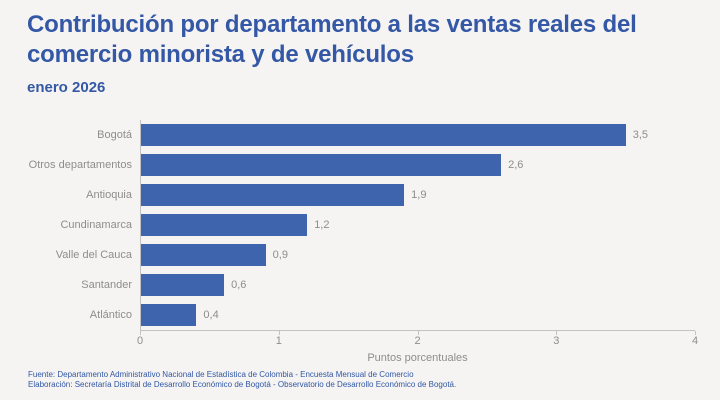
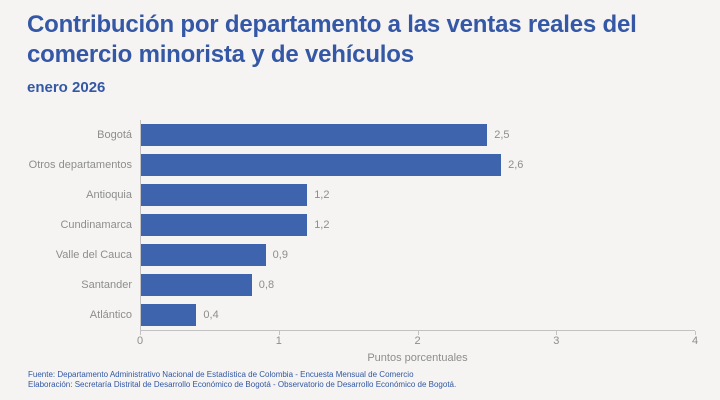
Bogotá: 3,5 -> 2,5
Antioquia: 1,9 -> 1,2
Santander: 0,6 -> 0,8
